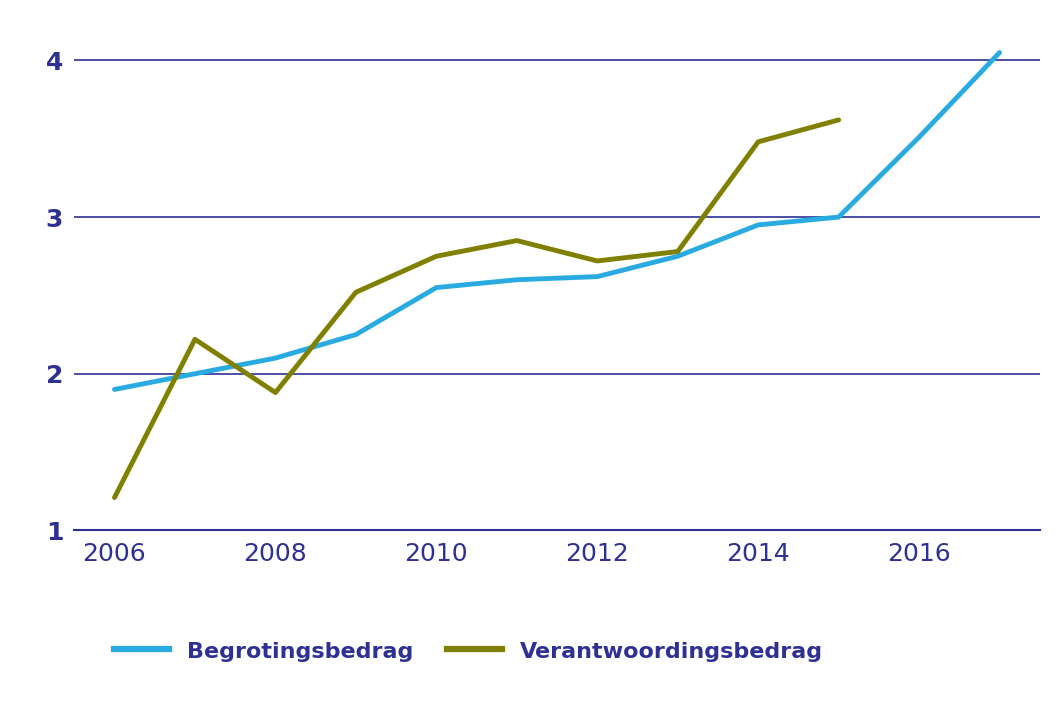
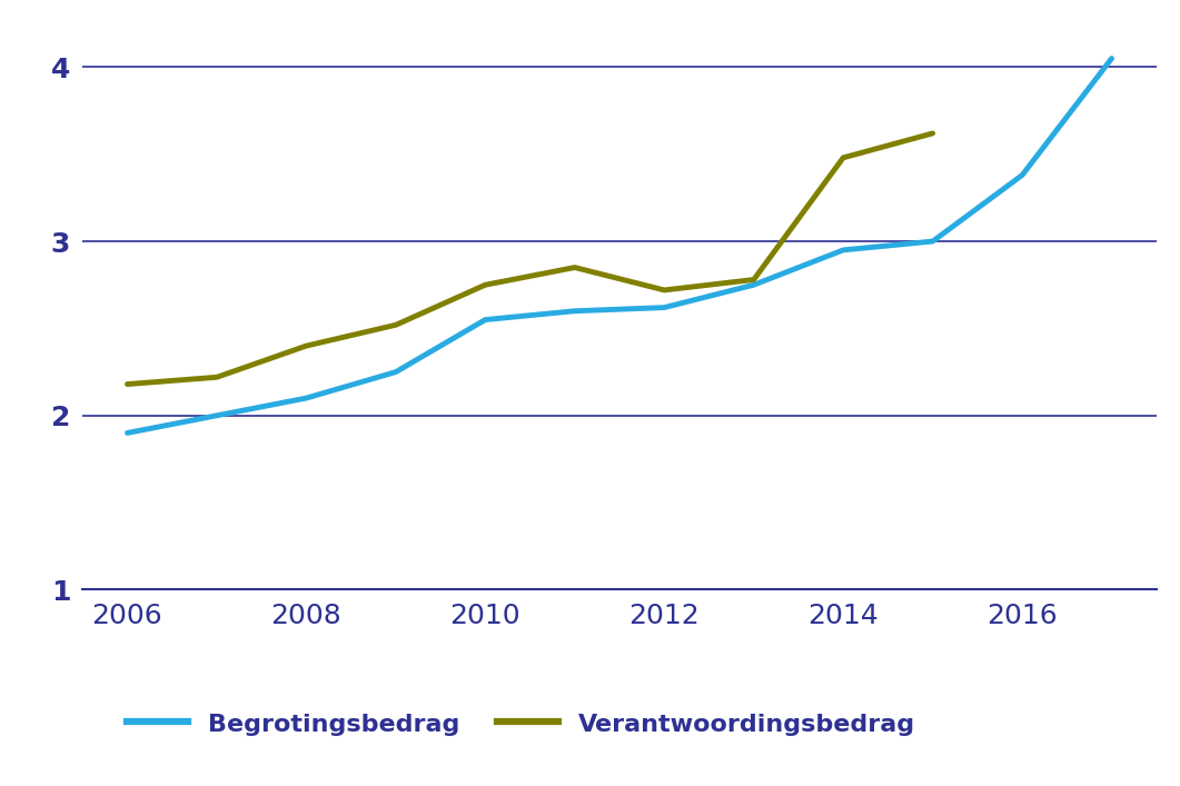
Verantwoordingsbedrag/2006: 1.21 -> 2.18
Verantwoordingsbedrag/2008: 1.88 -> 2.40
Begrotingsbedrag/2016: 3.51 -> 3.38
